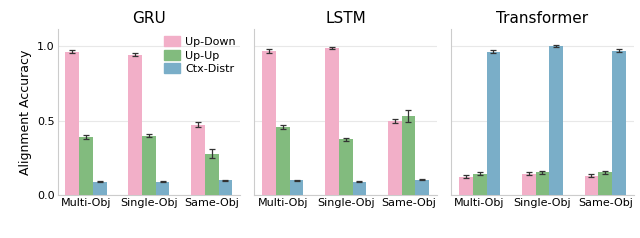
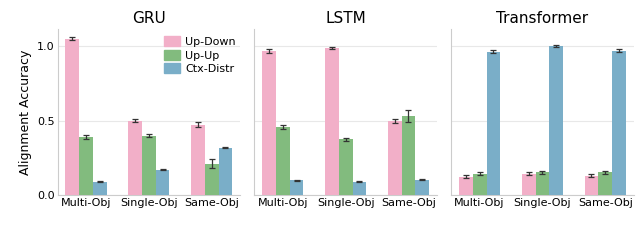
GRU/Up-Down/Multi-Obj: 0.96 -> 1.05
GRU/Up-Down/Single-Obj: 0.94 -> 0.50
GRU/Ctx-Distr/Single-Obj: 0.09 -> 0.17
GRU/Up-Up/Same-Obj: 0.28 -> 0.21
GRU/Ctx-Distr/Same-Obj: 0.10 -> 0.32
